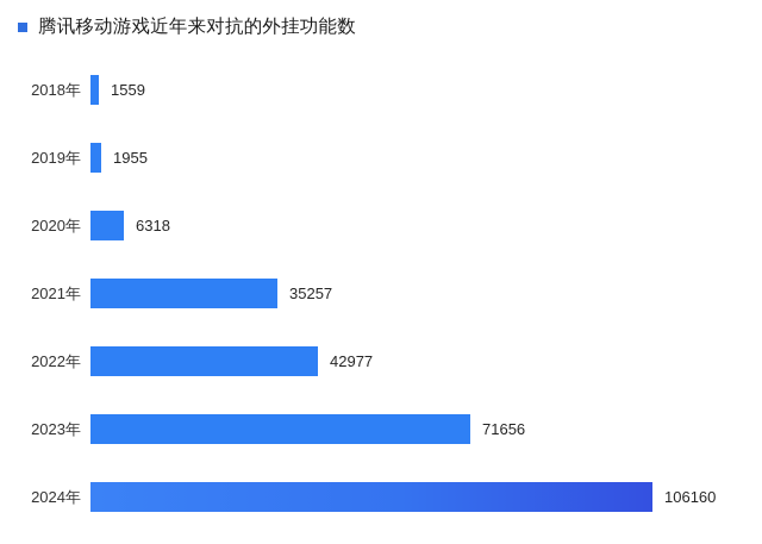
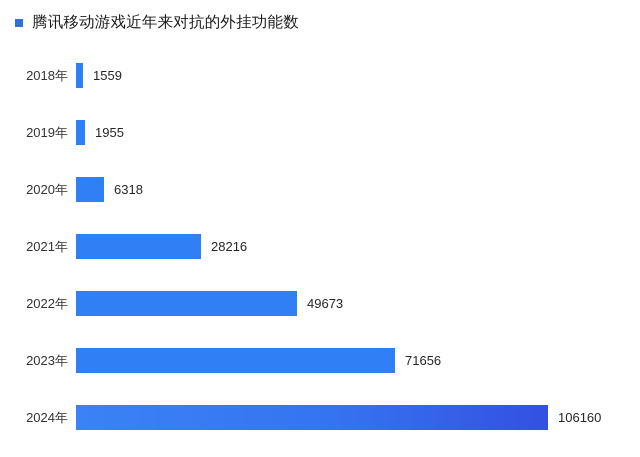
2021年: 35257 -> 28216
2022年: 42977 -> 49673
